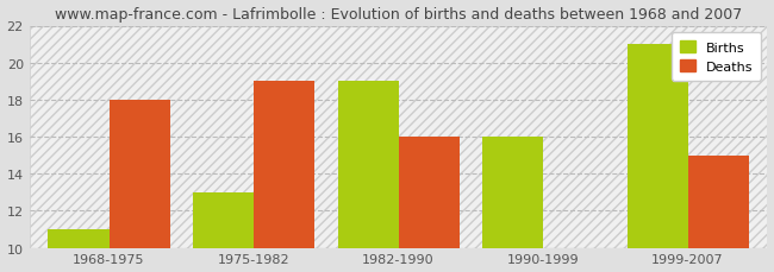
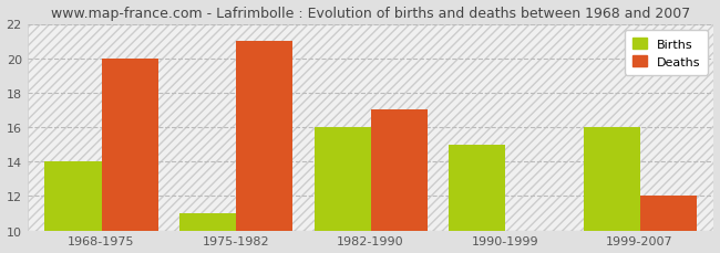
Births/1968-1975: 11 -> 14
Deaths/1968-1975: 18 -> 20
Births/1975-1982: 13 -> 11
Deaths/1975-1982: 19 -> 21
Births/1982-1990: 19 -> 16
Deaths/1982-1990: 16 -> 17
Births/1990-1999: 16 -> 15
Births/1999-2007: 21 -> 16
Deaths/1999-2007: 15 -> 12
